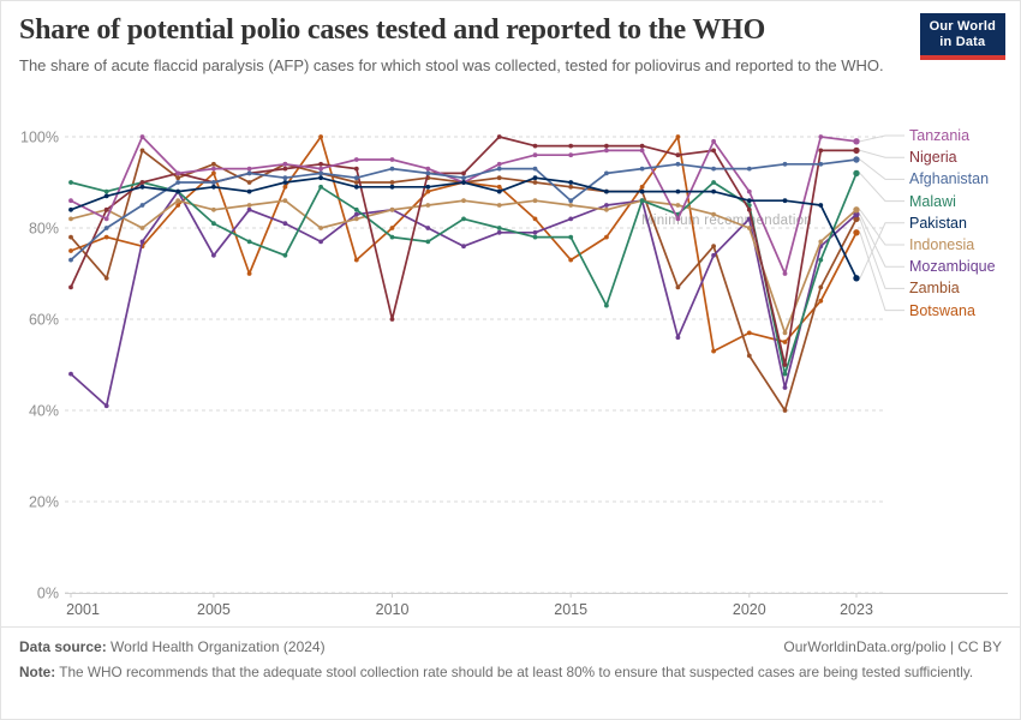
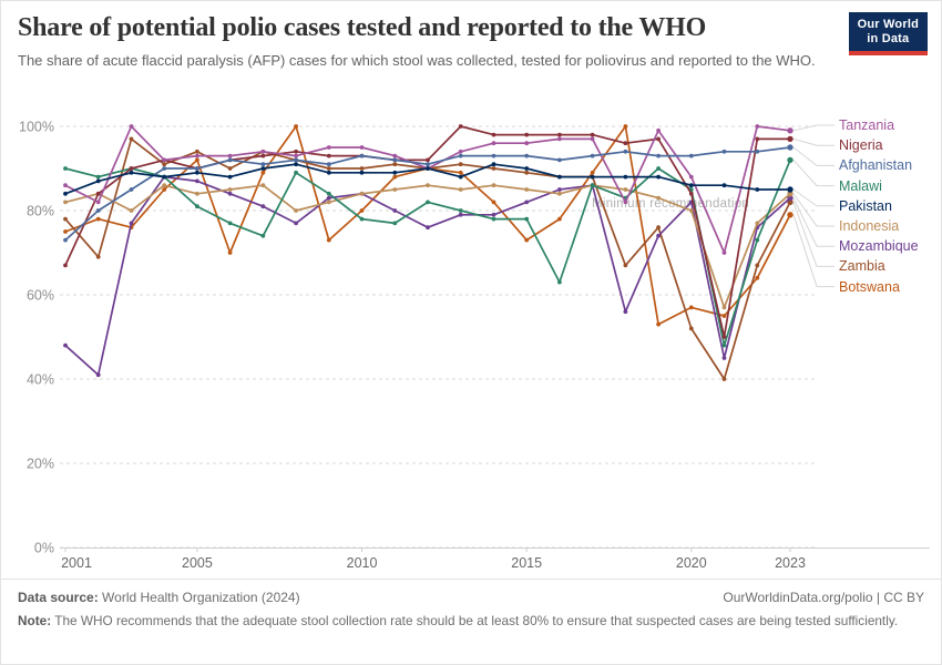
Mozambique/2005: 74% -> 87%
Nigeria/2010: 60% -> 93%
Afghanistan/2015: 86% -> 93%
Pakistan/2023: 69% -> 85%
